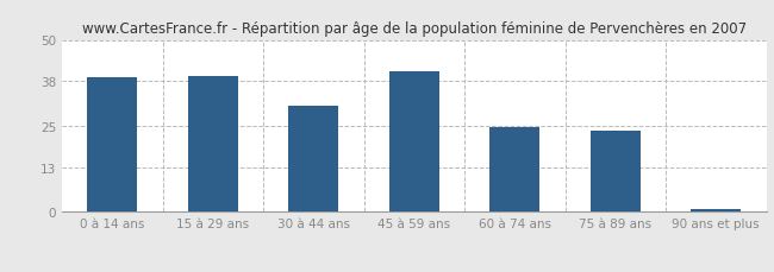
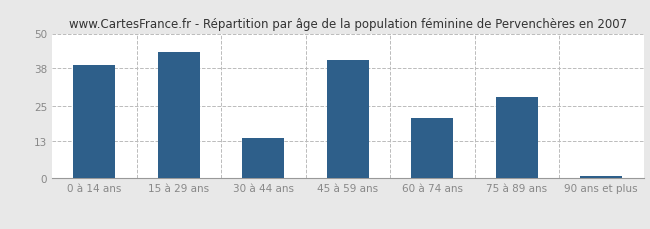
15 à 29 ans: 39.5 -> 43.5
30 à 44 ans: 31.0 -> 14.0
60 à 74 ans: 24.5 -> 21.0
75 à 89 ans: 23.5 -> 28.0
